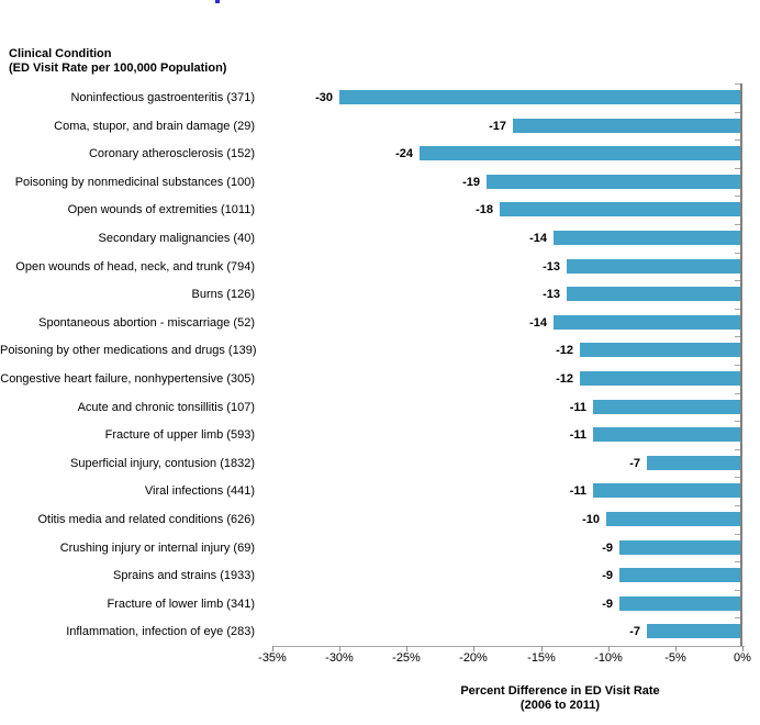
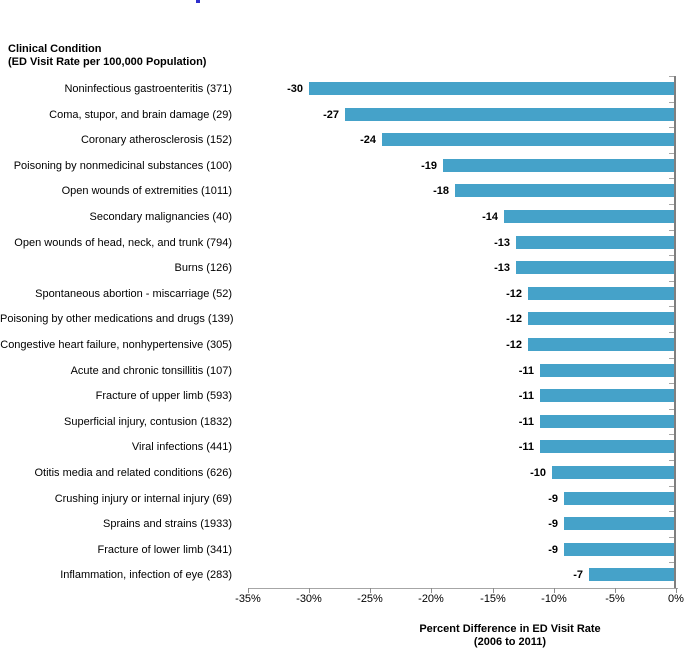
Coma, stupor, and brain damage (29): -17 -> -27
Spontaneous abortion - miscarriage (52): -14 -> -12
Superficial injury, contusion (1832): -7 -> -11
